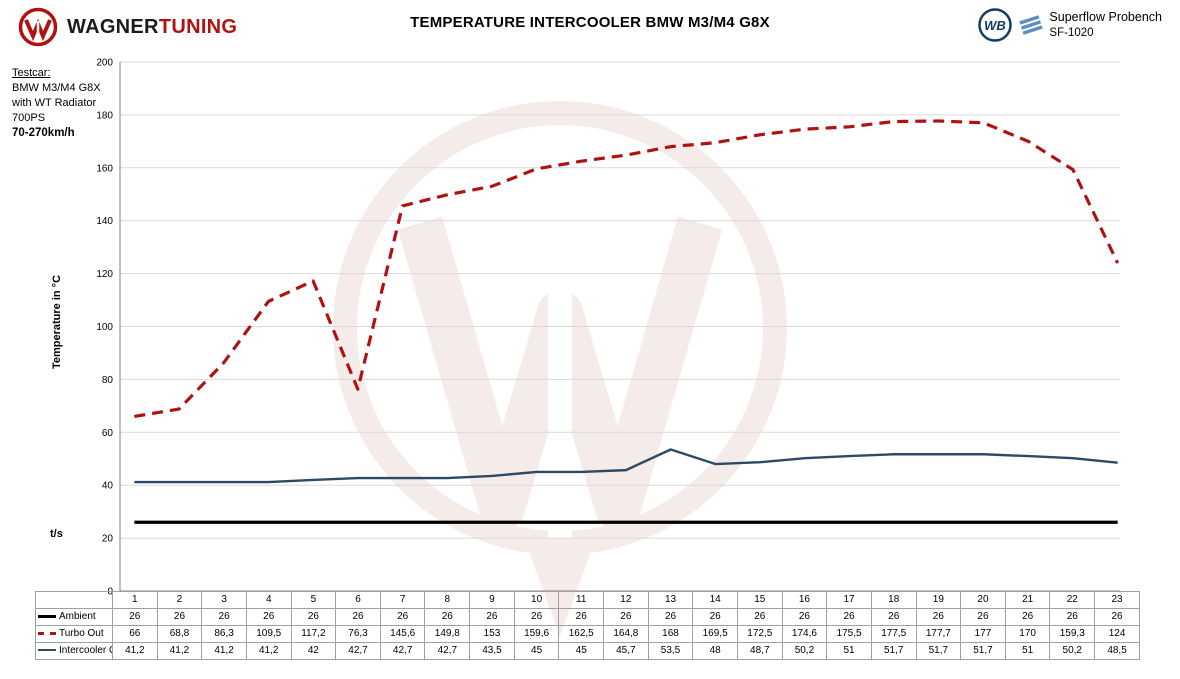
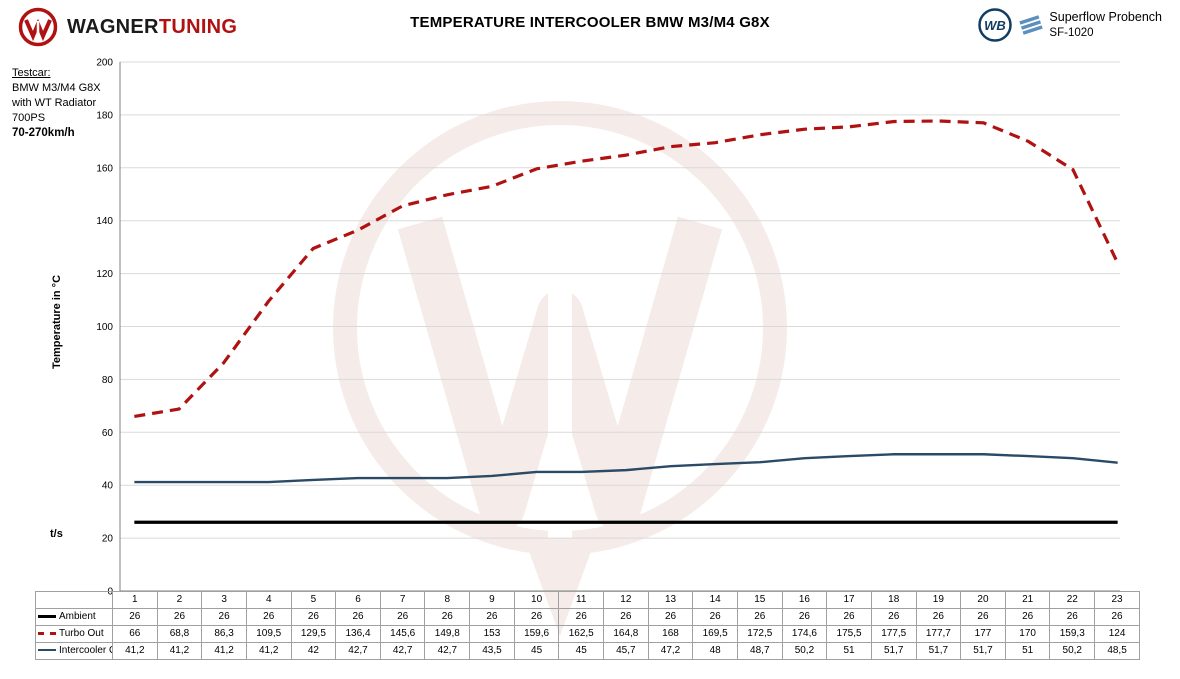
Turbo Out/5: 117,2 -> 129,5
Turbo Out/6: 76,3 -> 136,4
Intercooler Out/13: 53,5 -> 47,2
